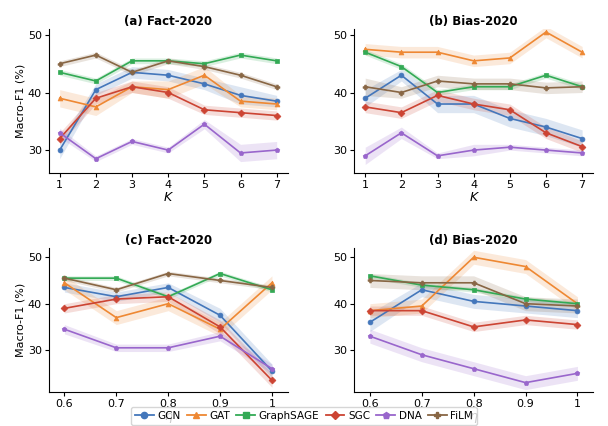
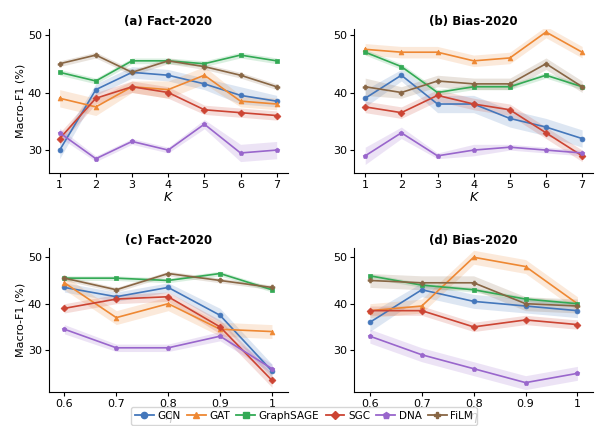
(b) Bias-2020/FiLM/6: 40.8 -> 45.0
(b) Bias-2020/SGC/7: 30.6 -> 29.0
(c) Fact-2020/GraphSAGE/0.8: 41.5 -> 45.0
(c) Fact-2020/GAT/1: 44.5 -> 34.0
